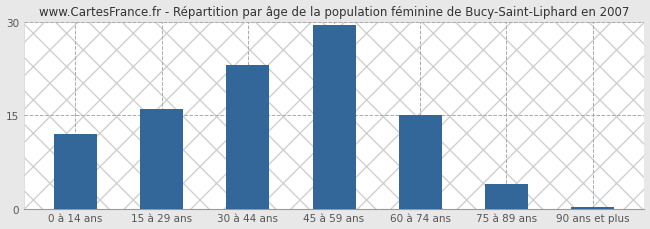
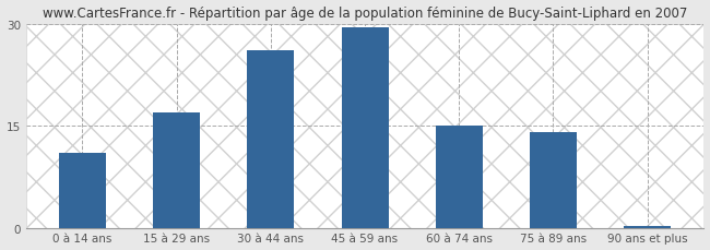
0 à 14 ans: 12.0 -> 11.0
15 à 29 ans: 16.0 -> 17.0
30 à 44 ans: 23.0 -> 26.0
75 à 89 ans: 4.0 -> 14.0
